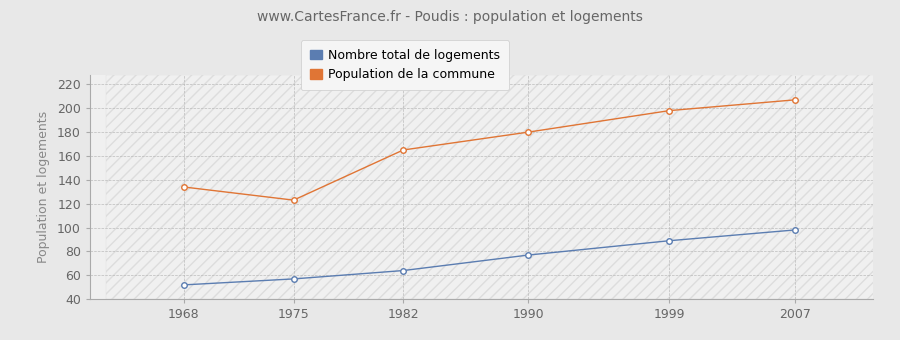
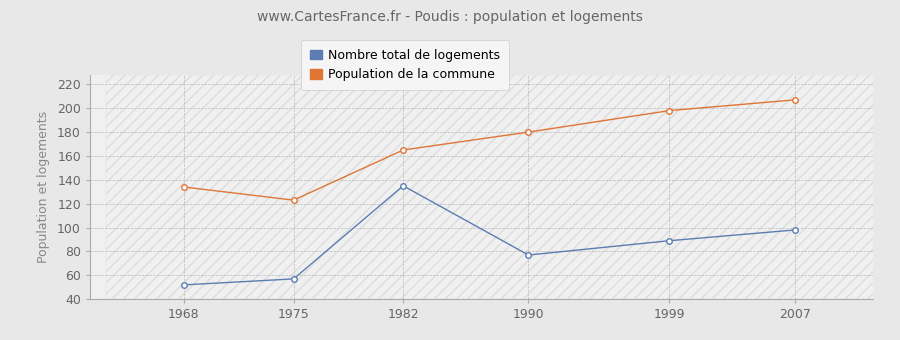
Nombre total de logements/1982: 64 -> 135
